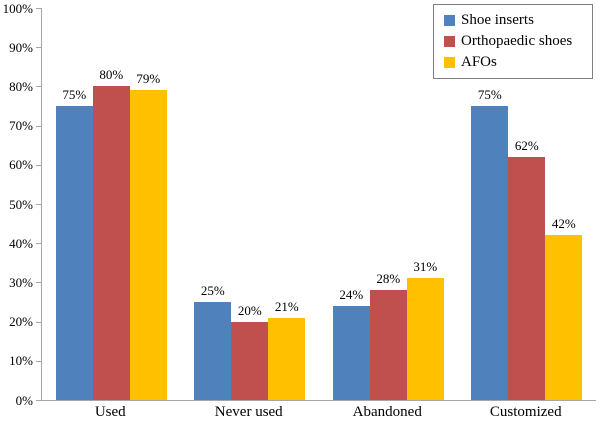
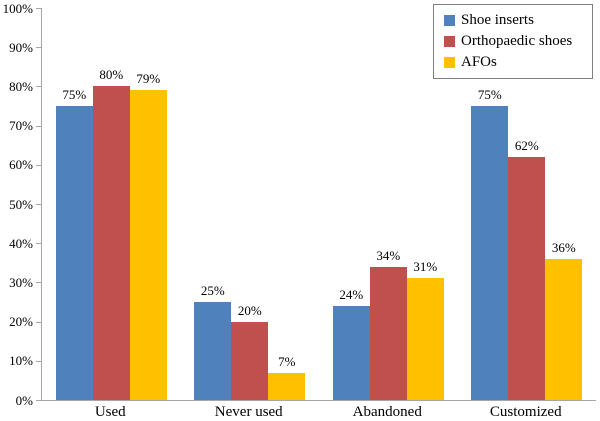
AFOs/Never used: 21% -> 7%
Orthopaedic shoes/Abandoned: 28% -> 34%
AFOs/Customized: 42% -> 36%
